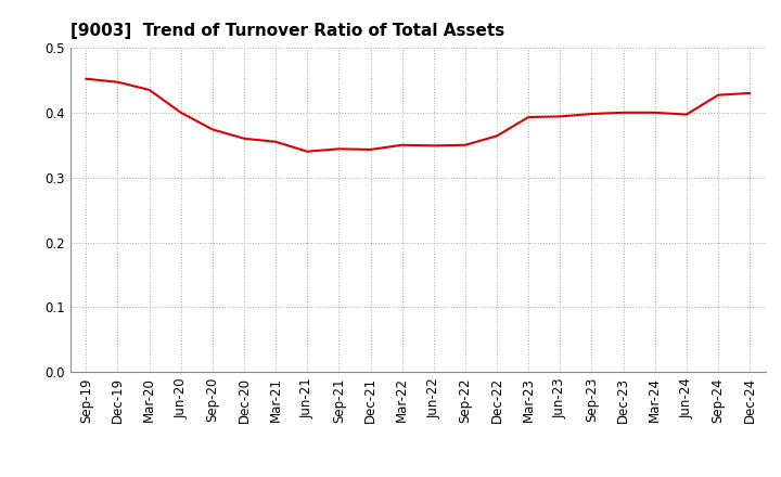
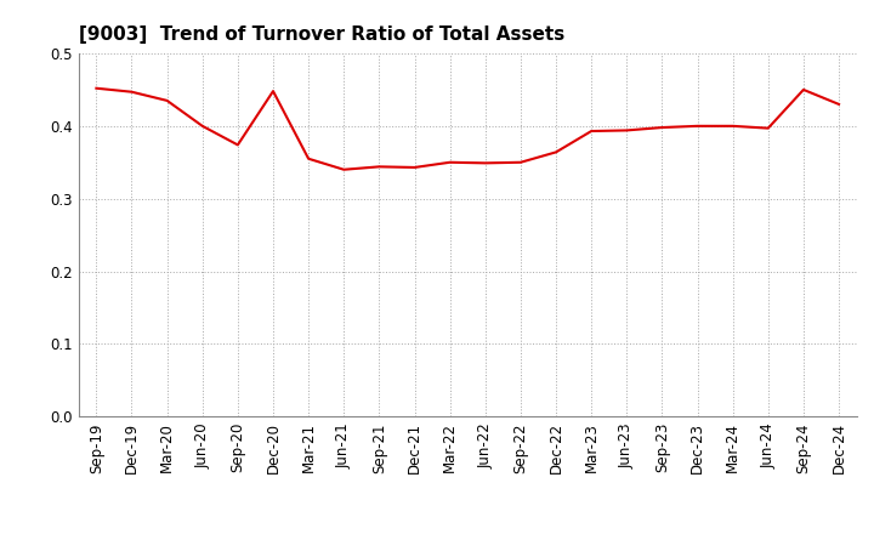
Dec-20: 0.360 -> 0.448
Sep-24: 0.427 -> 0.450
